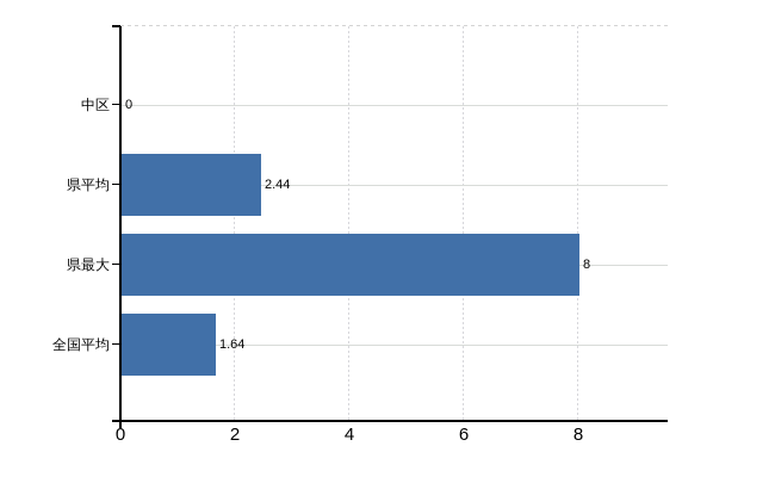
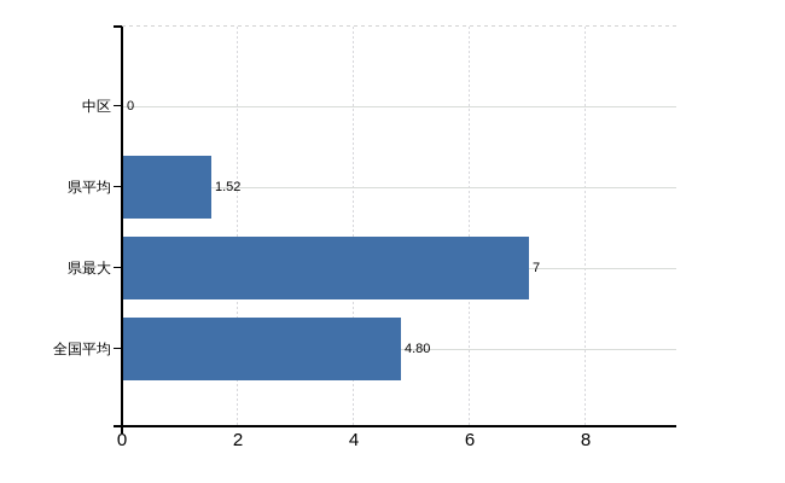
県平均: 2.44 -> 1.52
県最大: 8 -> 7
全国平均: 1.64 -> 4.80
